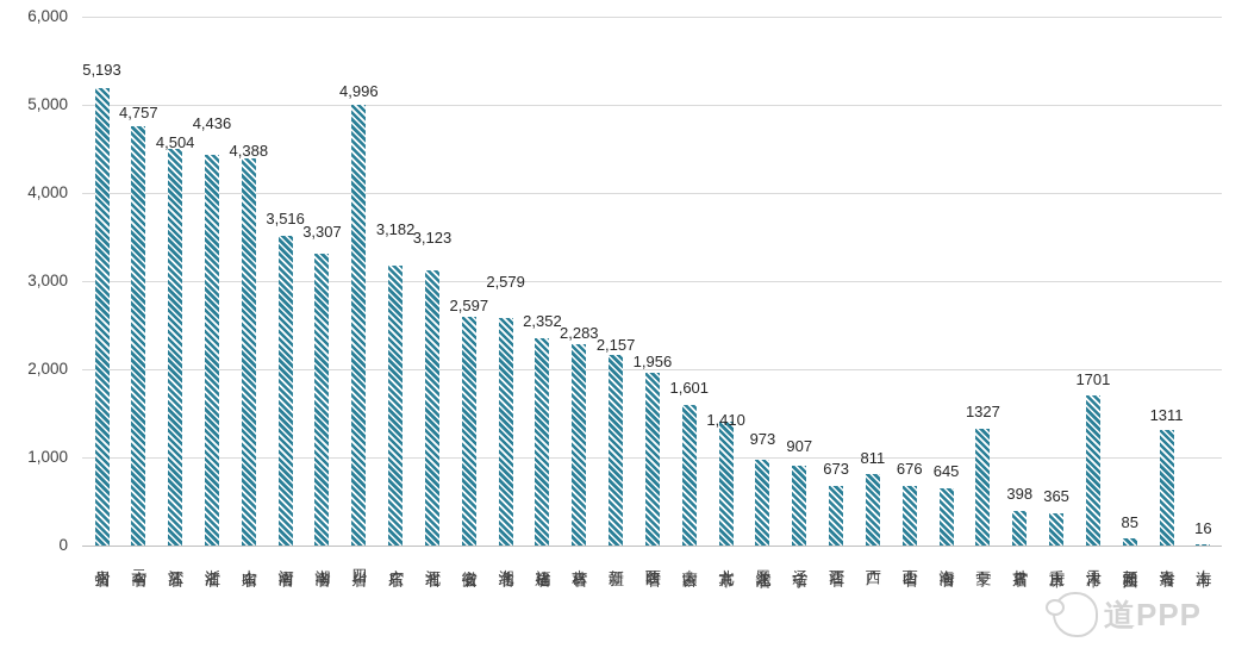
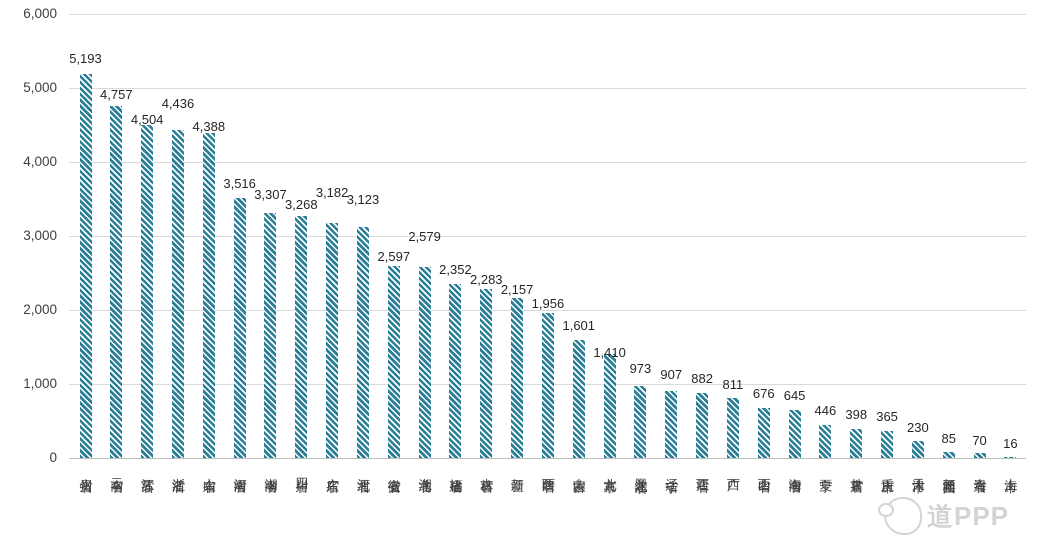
四川省: 4,996 -> 3,268
江西省: 673 -> 882
宁夏: 1327 -> 446
天津市: 1701 -> 230
青海省: 1311 -> 70
